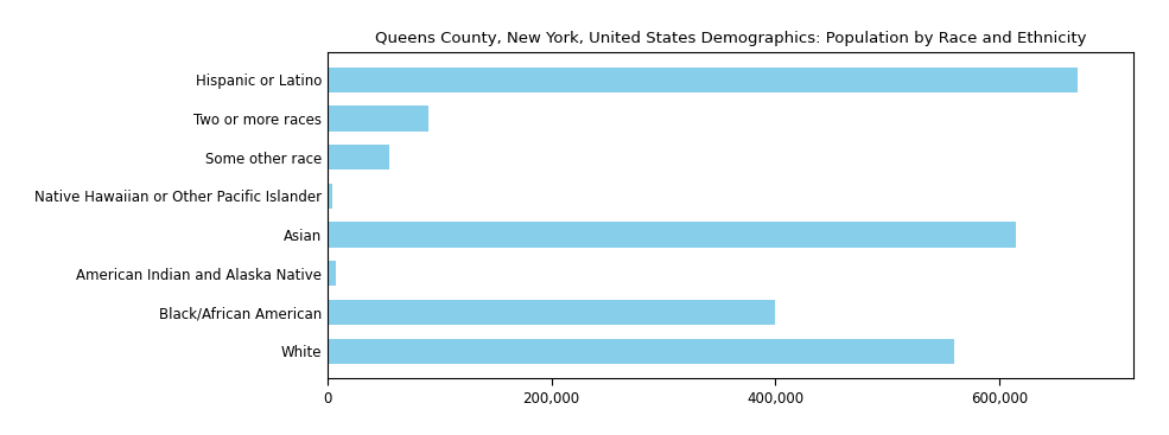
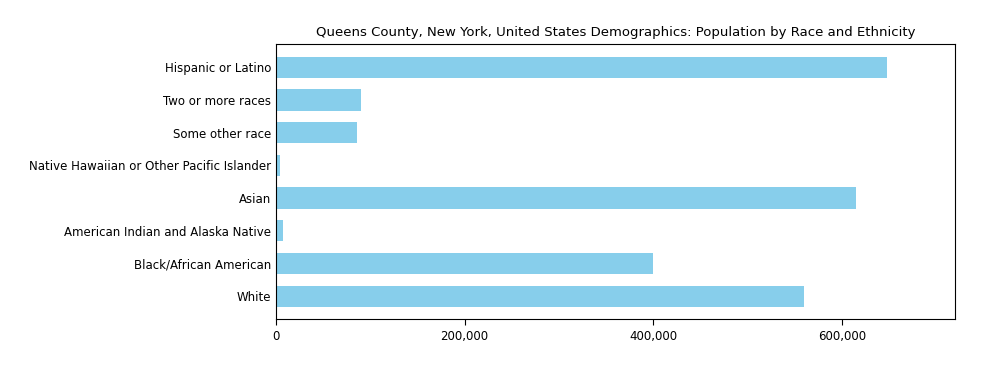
Hispanic or Latino: 670,000 -> 648,000
Some other race: 55,000 -> 86,000
